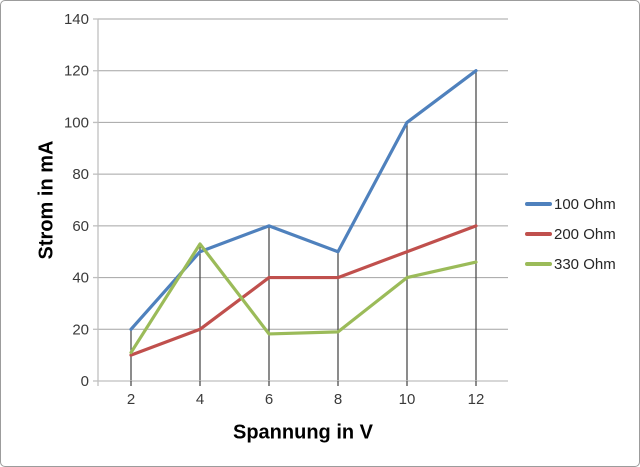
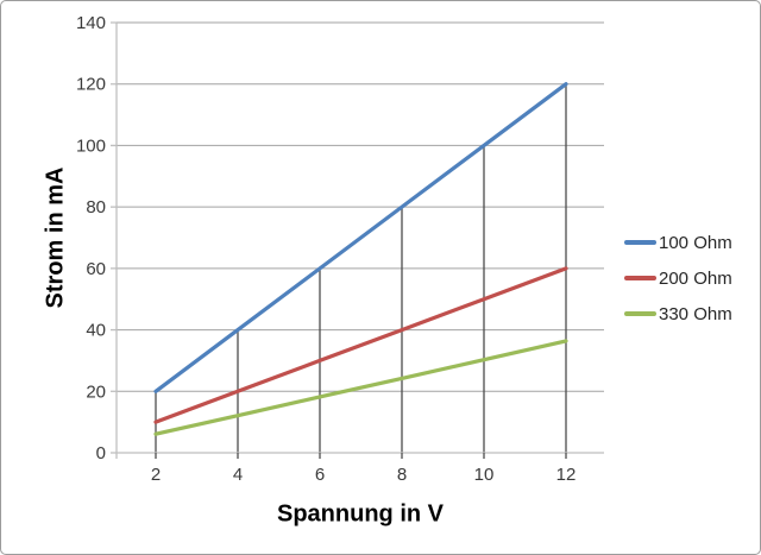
330 Ohm/2: 11 -> 6
100 Ohm/4: 50 -> 40
330 Ohm/4: 53 -> 12
200 Ohm/6: 40 -> 30
100 Ohm/8: 50 -> 80
330 Ohm/8: 19 -> 24
330 Ohm/10: 40 -> 30
330 Ohm/12: 46 -> 36
